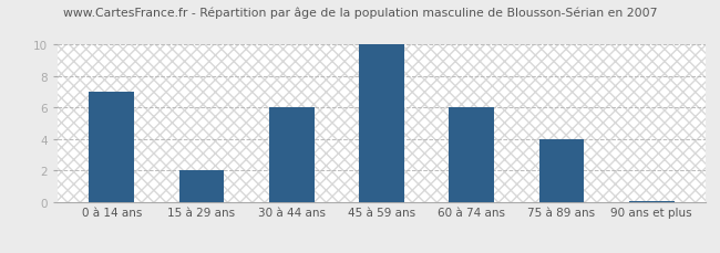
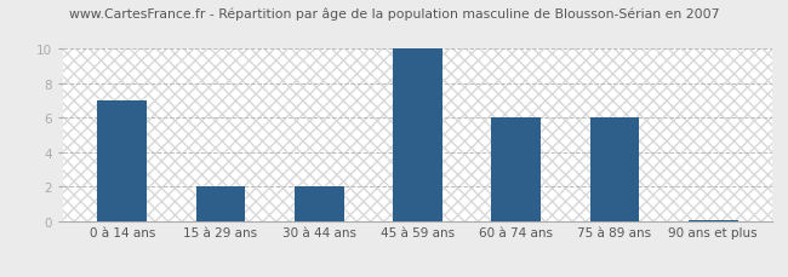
30 à 44 ans: 6.0 -> 2.0
75 à 89 ans: 4.0 -> 6.0
